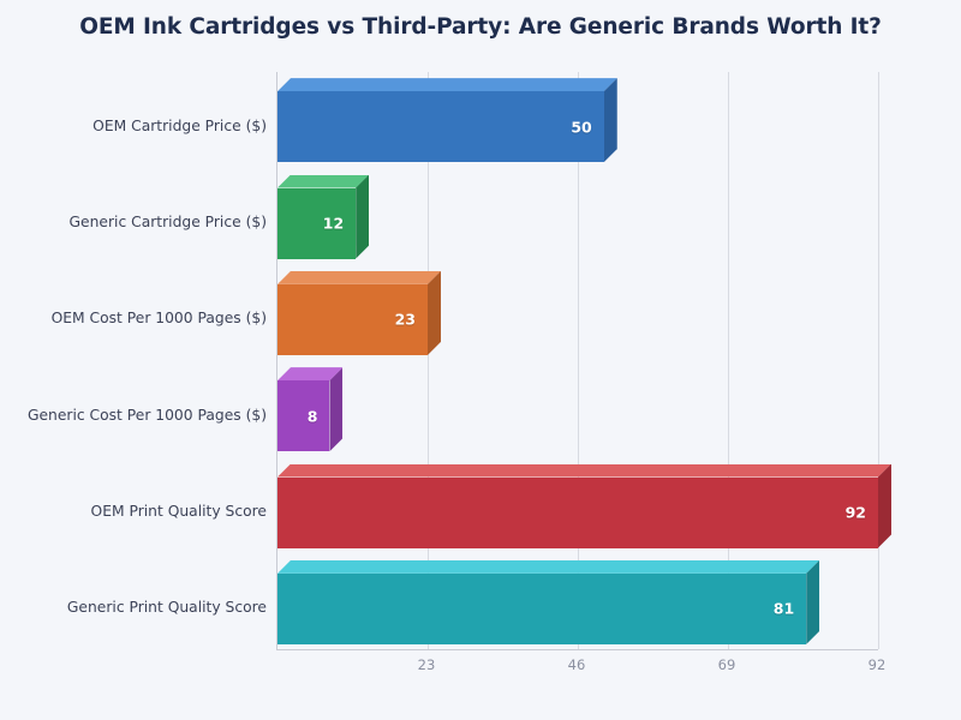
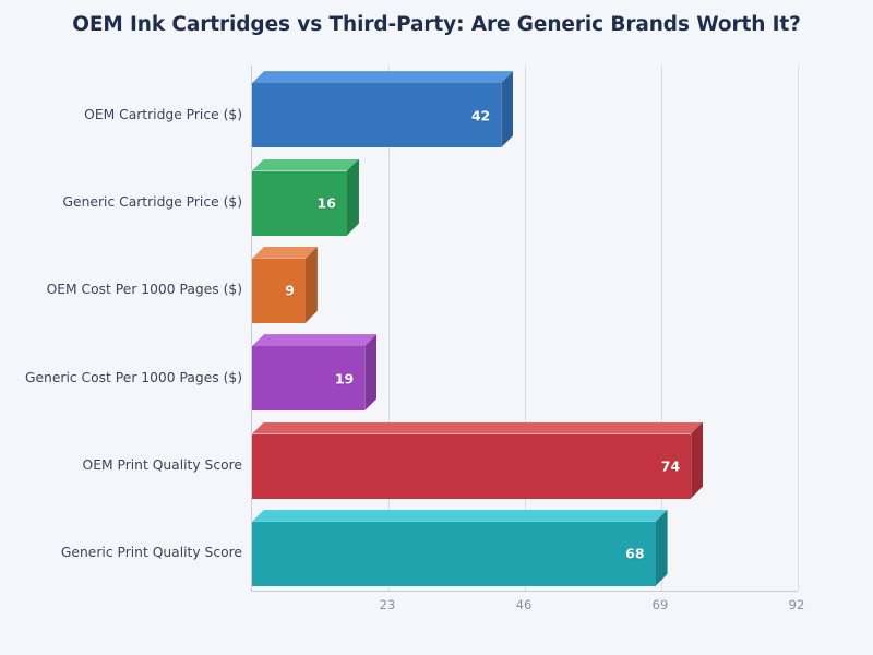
OEM Cartridge Price ($): 50 -> 42
Generic Cartridge Price ($): 12 -> 16
OEM Cost Per 1000 Pages ($): 23 -> 9
Generic Cost Per 1000 Pages ($): 8 -> 19
OEM Print Quality Score: 92 -> 74
Generic Print Quality Score: 81 -> 68
